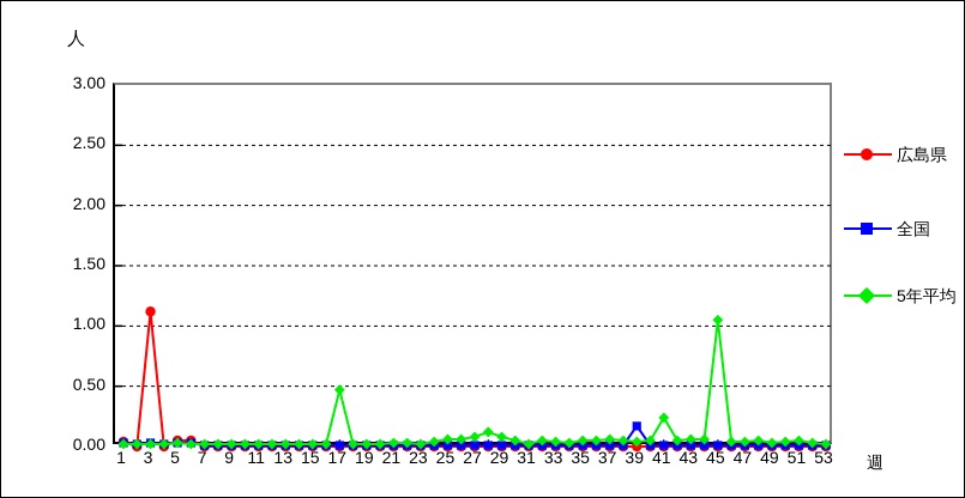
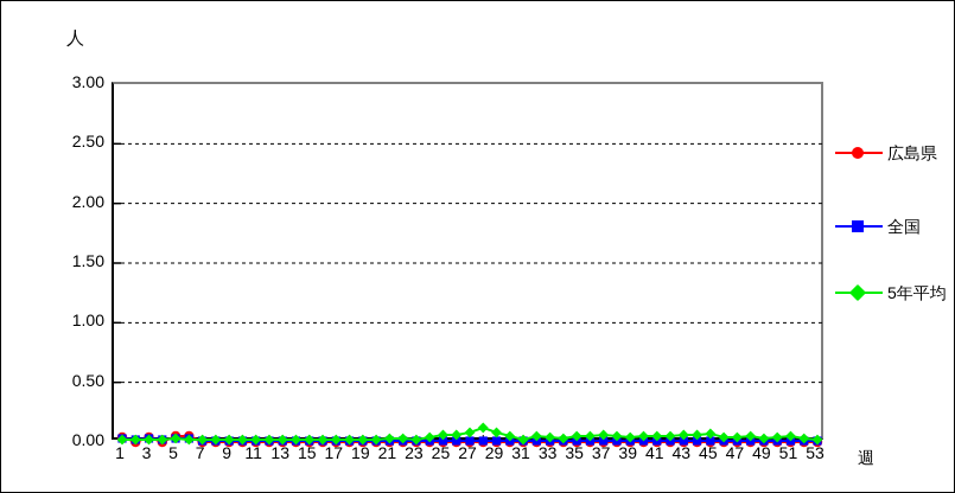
広島県/3: 1.12 -> 0.04
5年平均/17: 0.47 -> 0.02
全国/39: 0.17 -> 0.01
5年平均/41: 0.24 -> 0.05
5年平均/45: 1.05 -> 0.07
